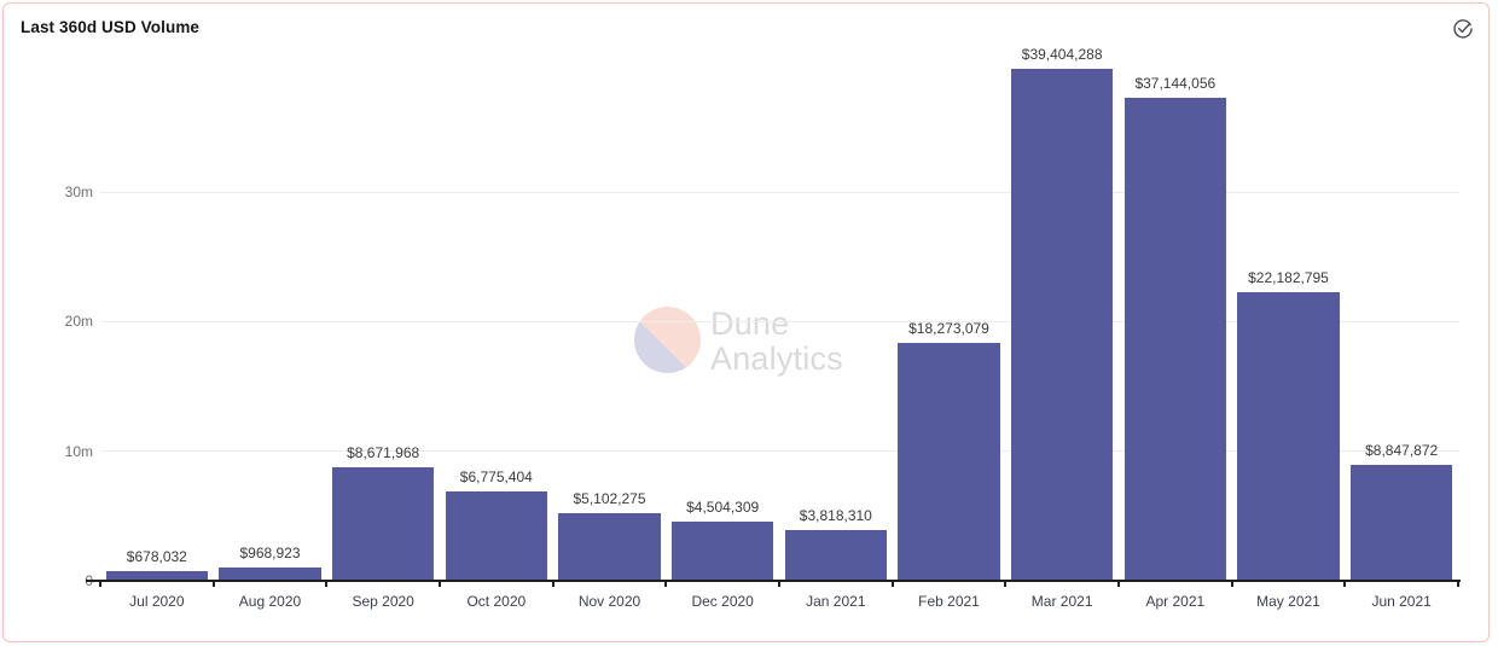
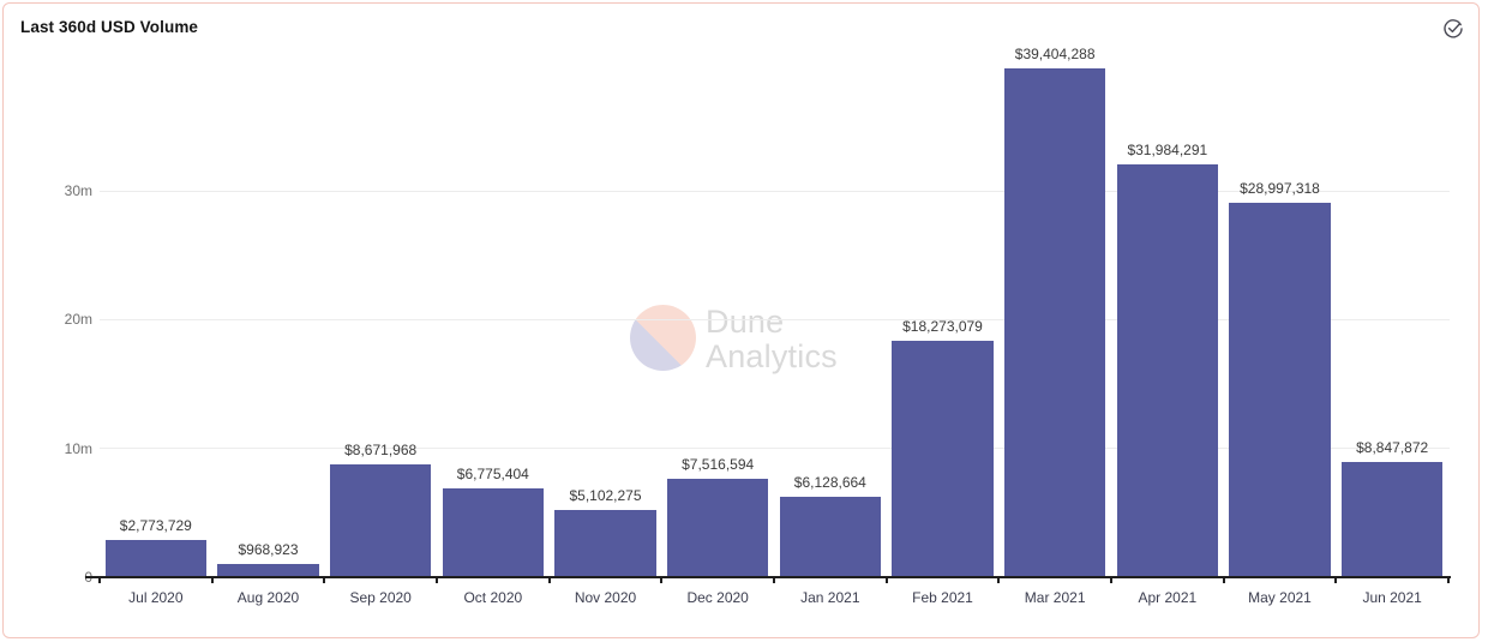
Jul 2020: $678,032 -> $2,773,729
Dec 2020: $4,504,309 -> $7,516,594
Jan 2021: $3,818,310 -> $6,128,664
Apr 2021: $37,144,056 -> $31,984,291
May 2021: $22,182,795 -> $28,997,318
